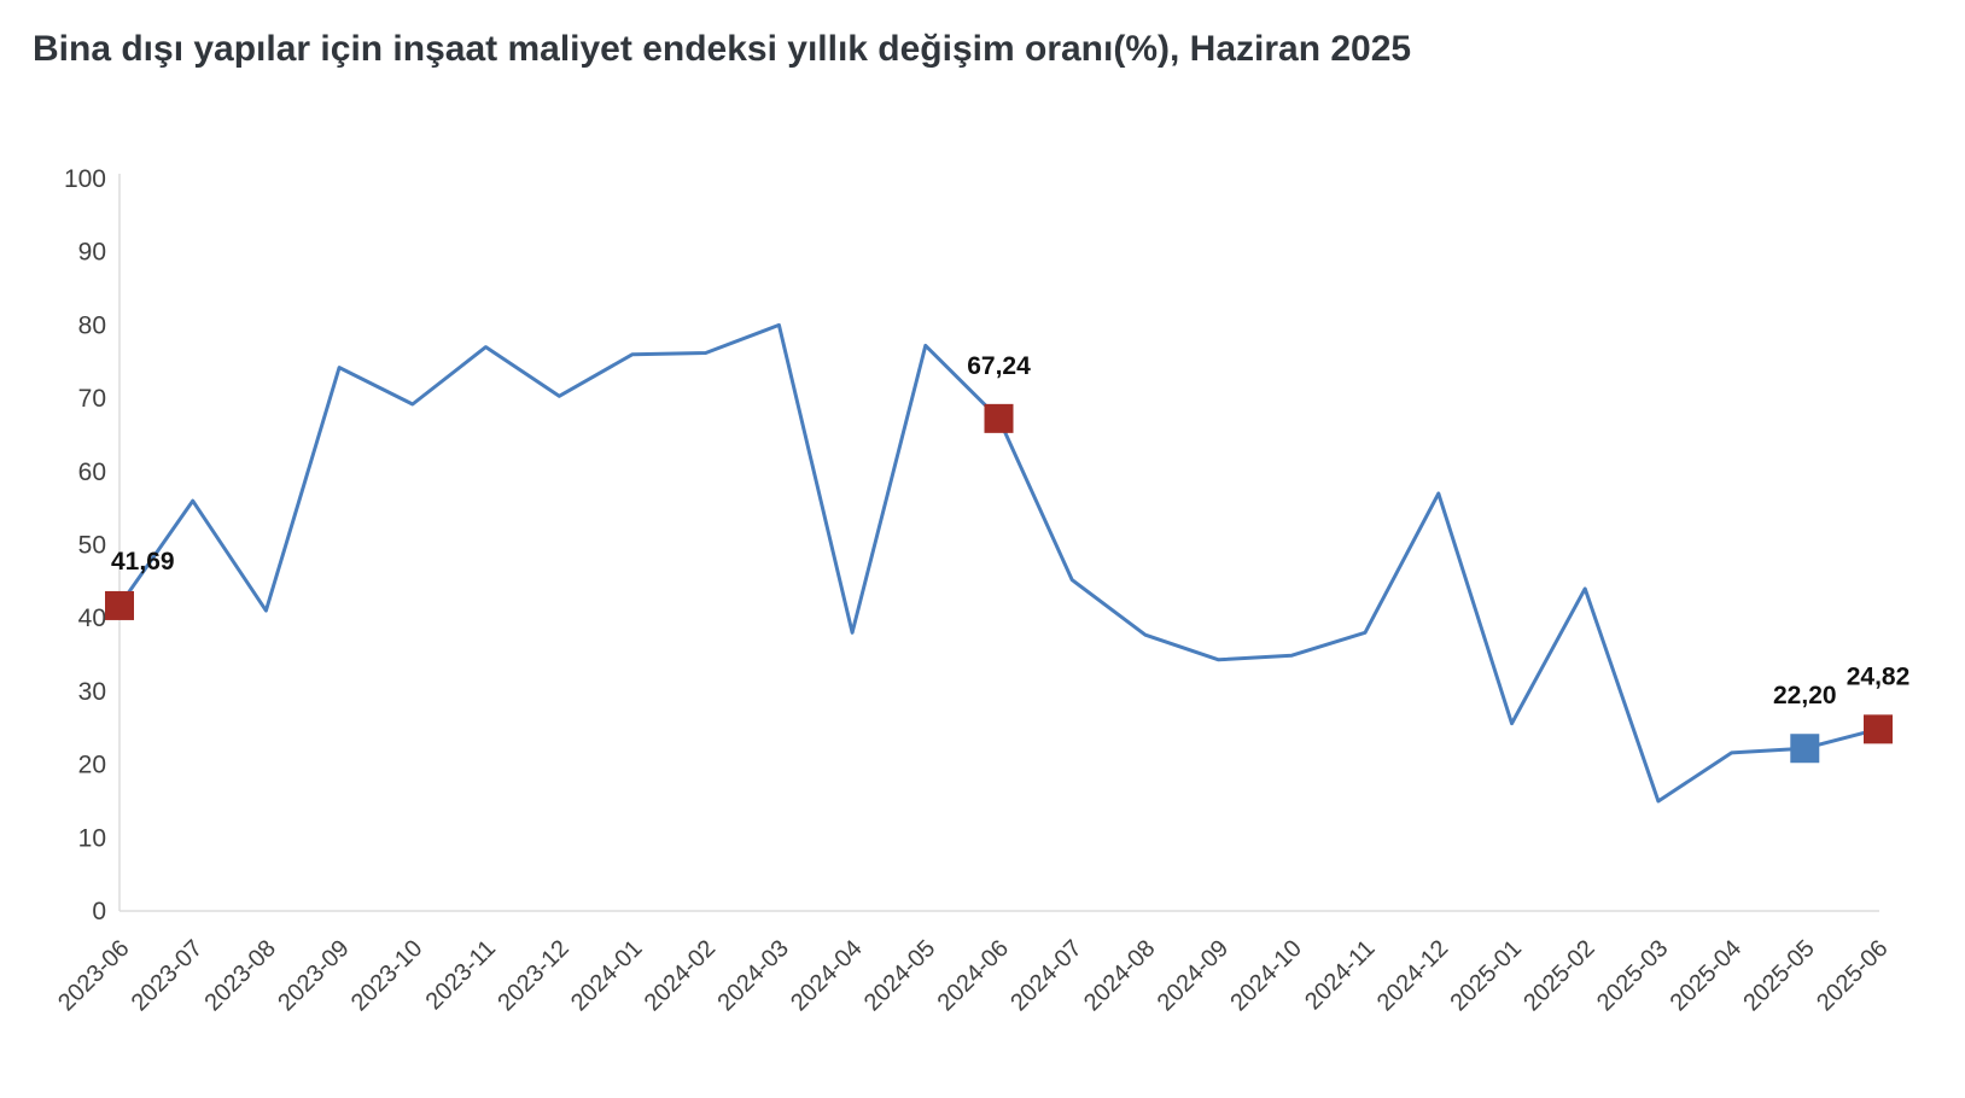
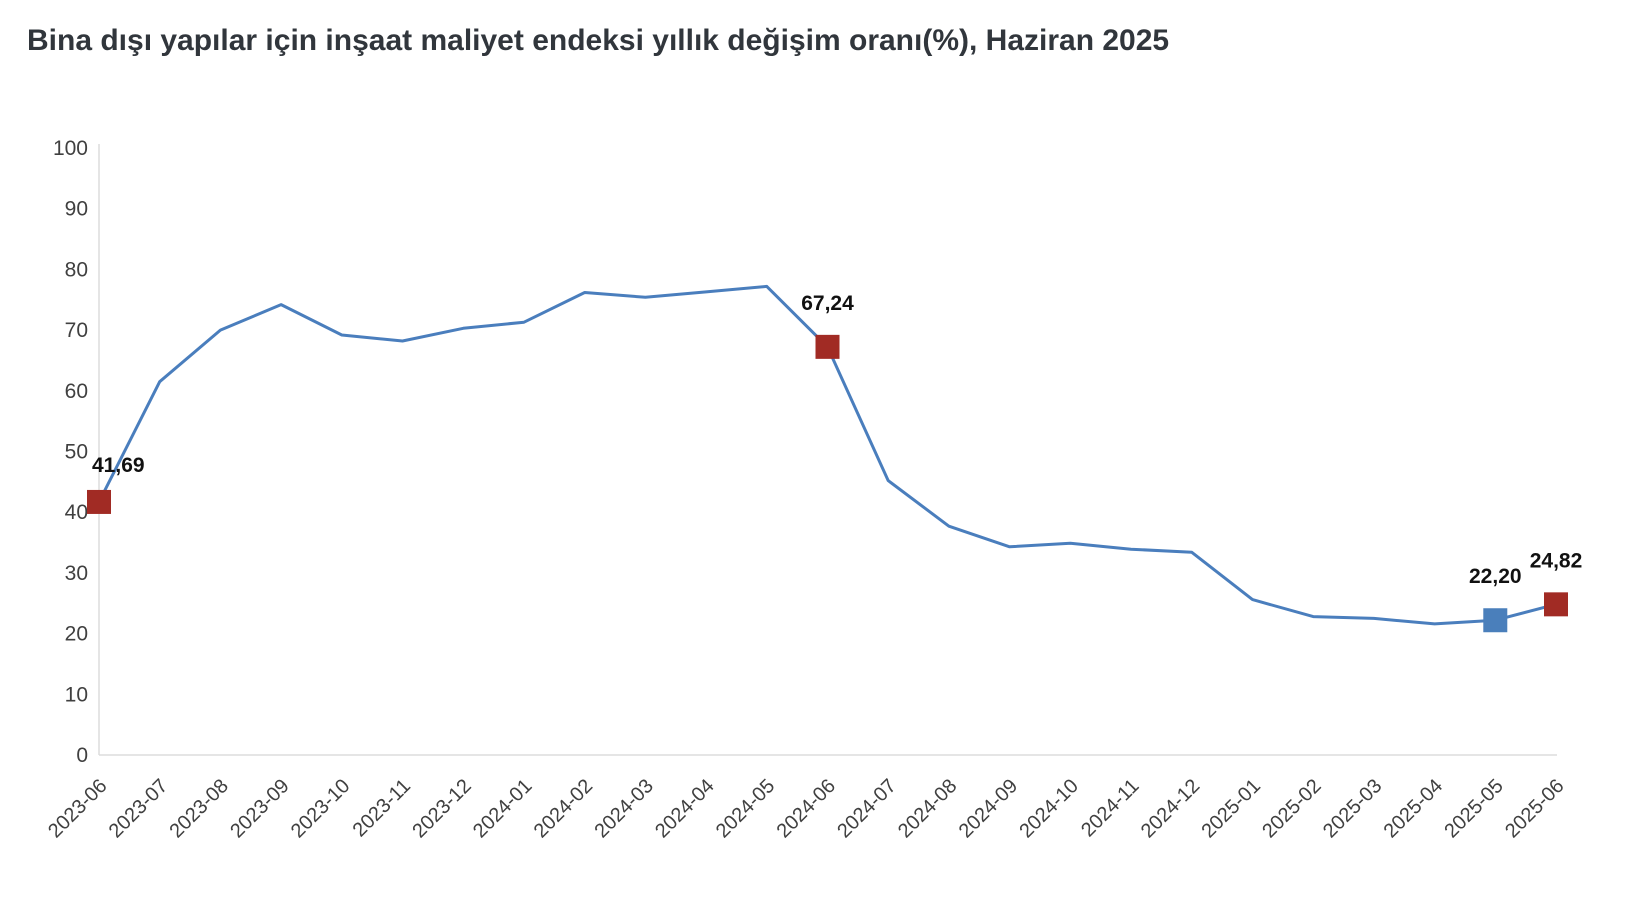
2023-07: 56 -> 62
2023-08: 41 -> 70
2023-11: 77 -> 68
2024-01: 76 -> 71
2024-03: 80 -> 75
2024-04: 38 -> 76
2024-11: 38 -> 34
2024-12: 57 -> 33
2025-02: 44 -> 23
2025-03: 15 -> 22
